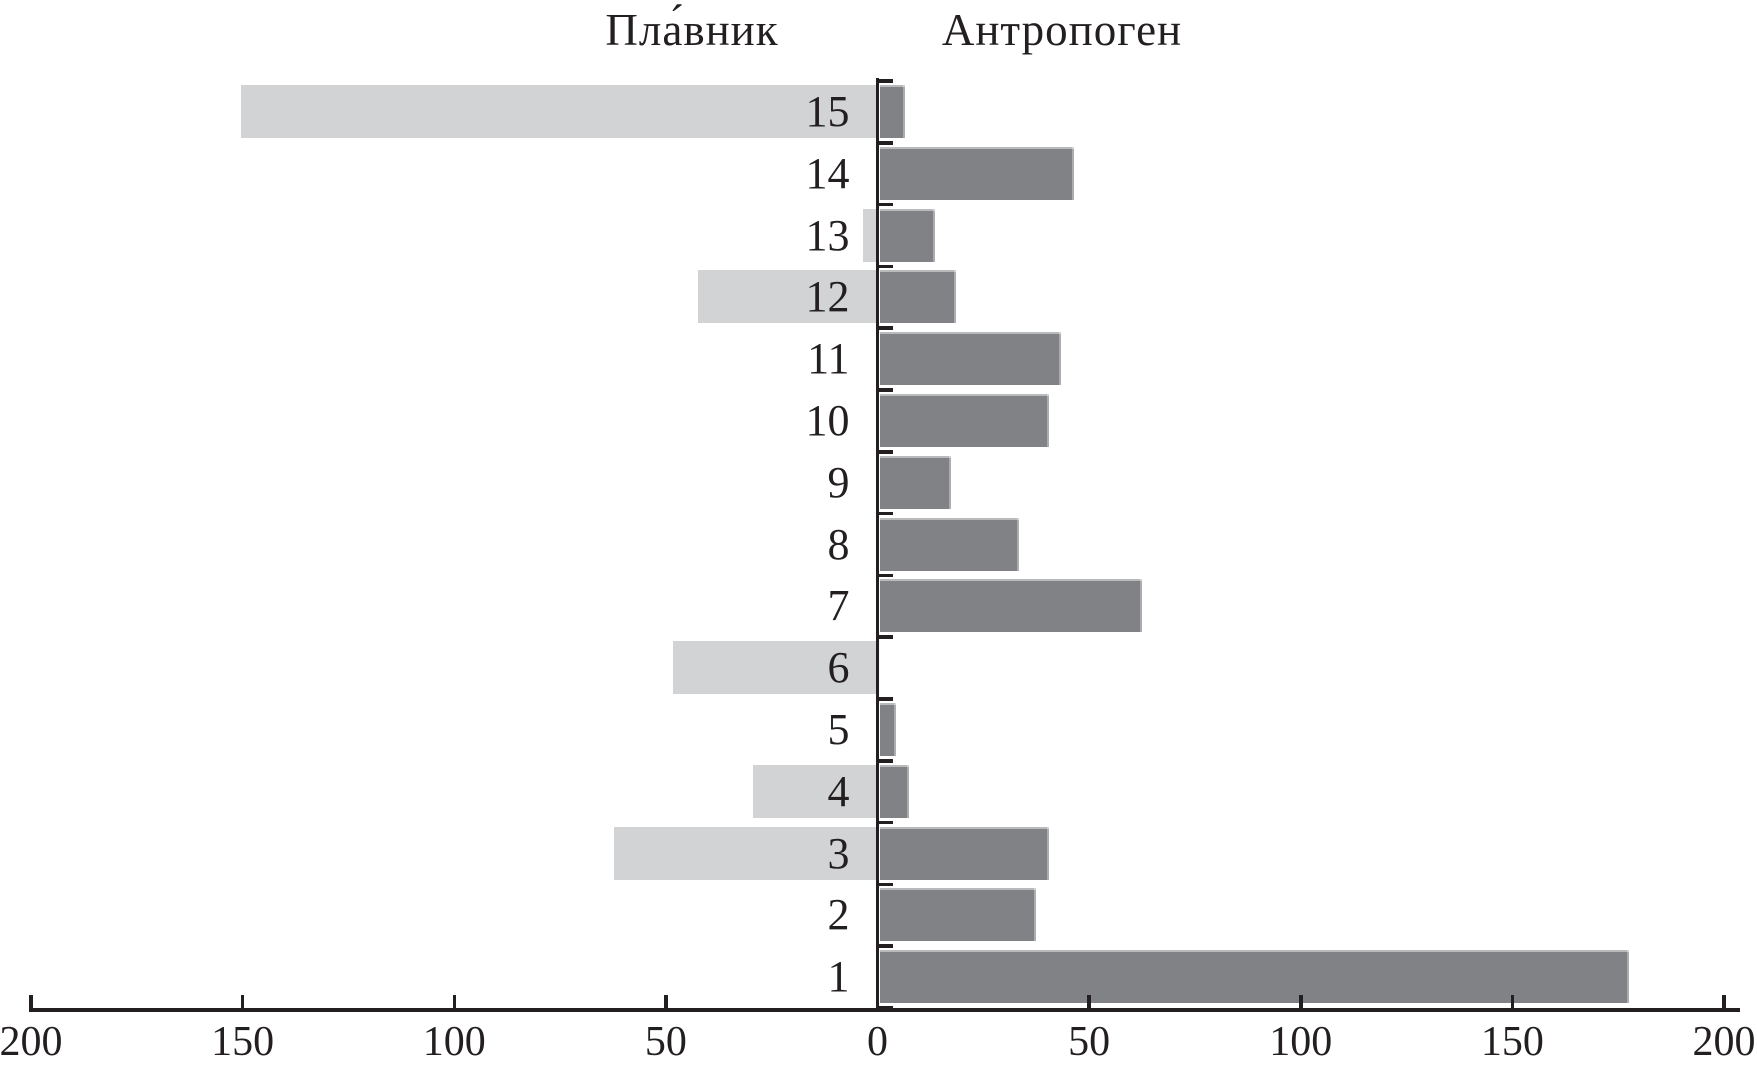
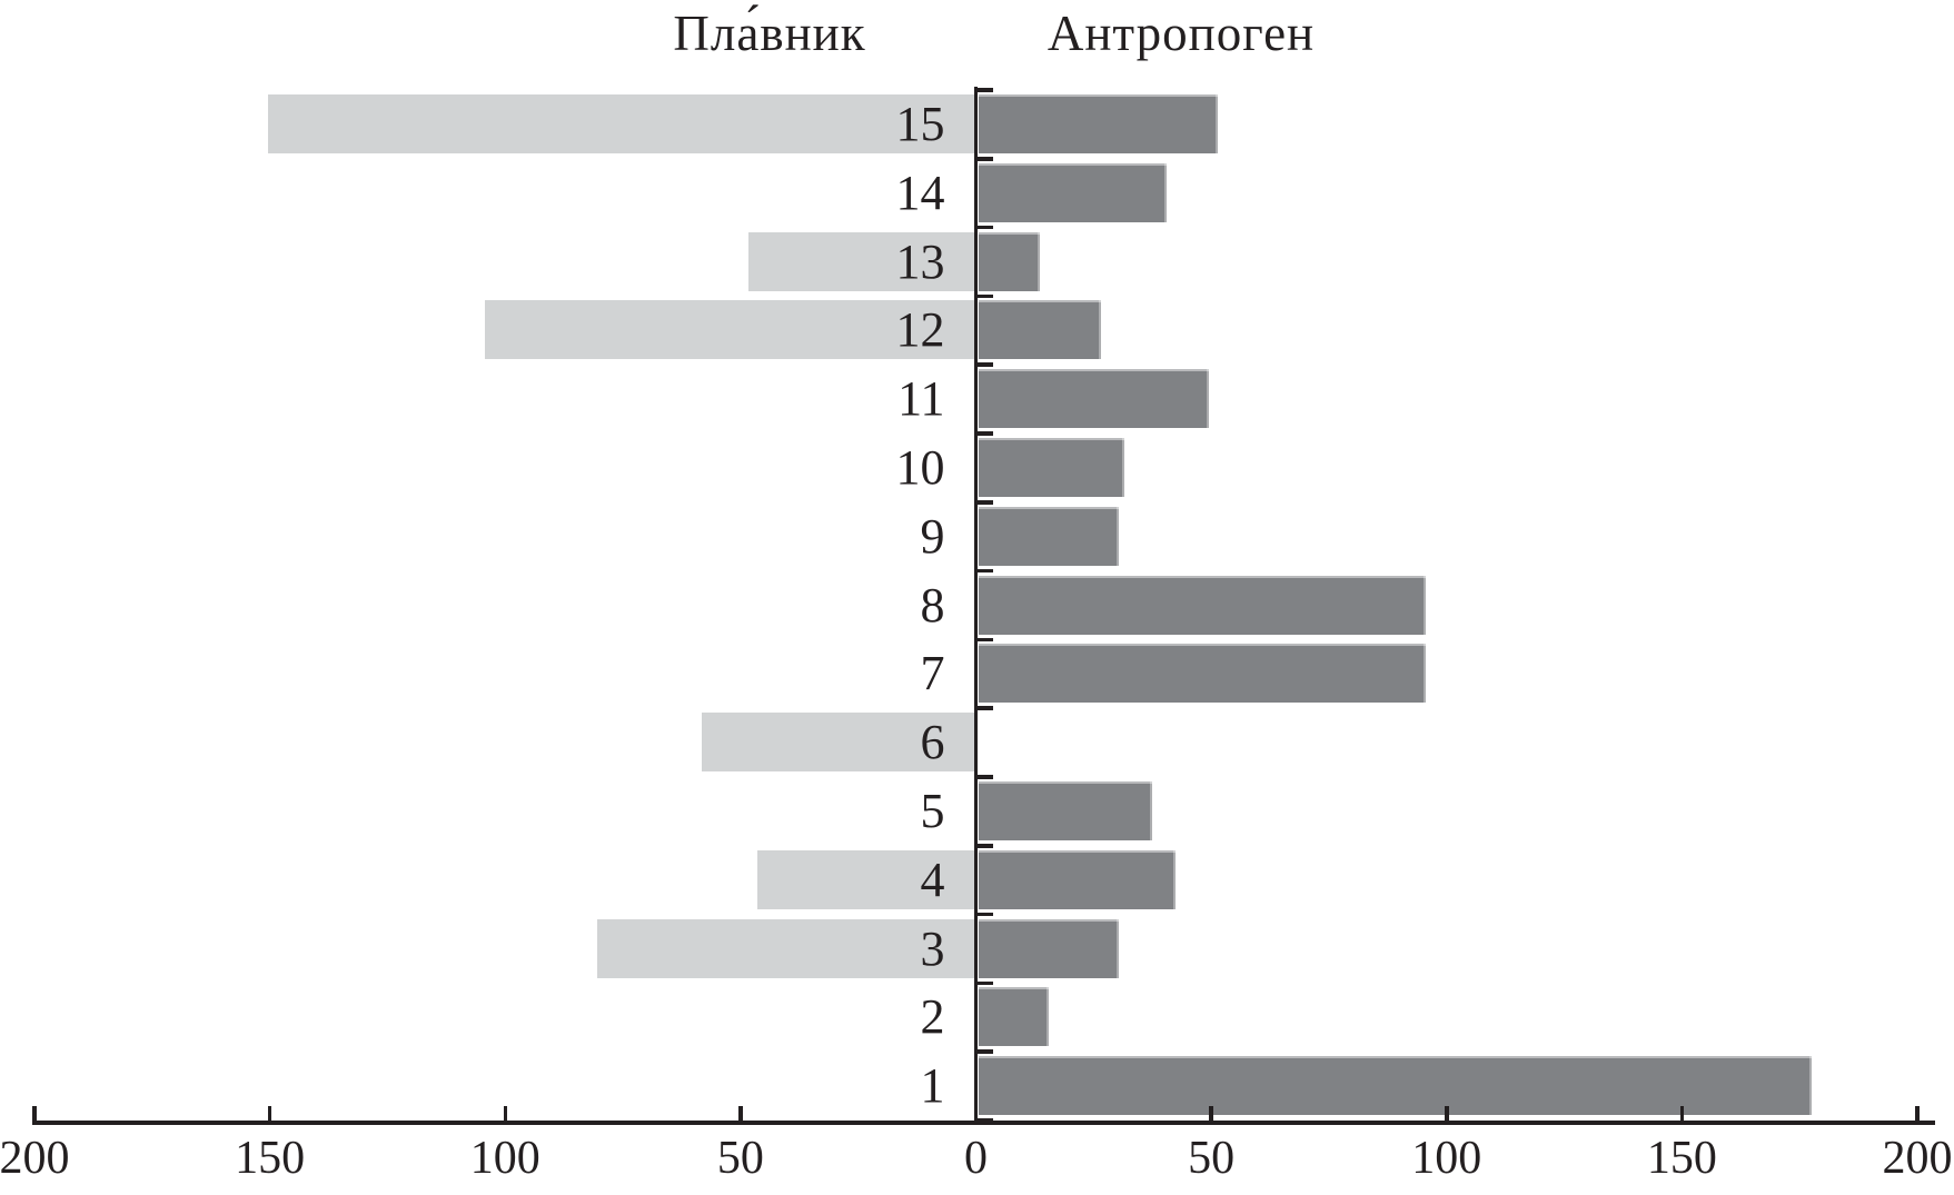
Антропоген/15: 6 -> 51
Антропоген/14: 46 -> 40
Пла́вник/13: 3 -> 48
Пла́вник/12: 42 -> 104
Антропоген/12: 18 -> 26
Антропоген/11: 43 -> 49
Антропоген/10: 40 -> 31
Антропоген/9: 17 -> 30
Антропоген/8: 33 -> 95
Антропоген/7: 62 -> 95
Пла́вник/6: 48 -> 58
Антропоген/5: 4 -> 37
Пла́вник/4: 29 -> 46
Антропоген/4: 7 -> 42
Пла́вник/3: 62 -> 80
Антропоген/3: 40 -> 30
Антропоген/2: 37 -> 15
